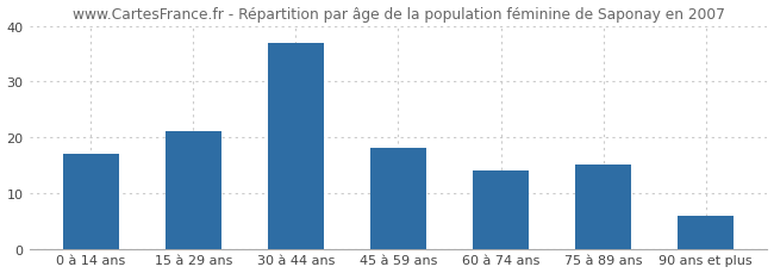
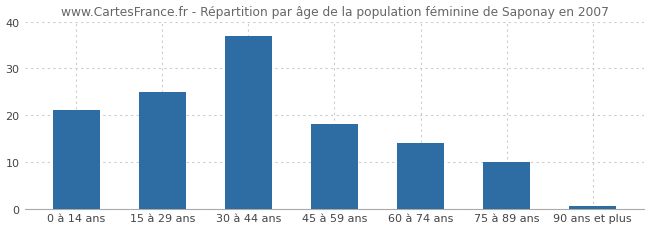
0 à 14 ans: 17.0 -> 21.0
15 à 29 ans: 21.0 -> 25.0
75 à 89 ans: 15.0 -> 10.0
90 ans et plus: 6.0 -> 0.5
